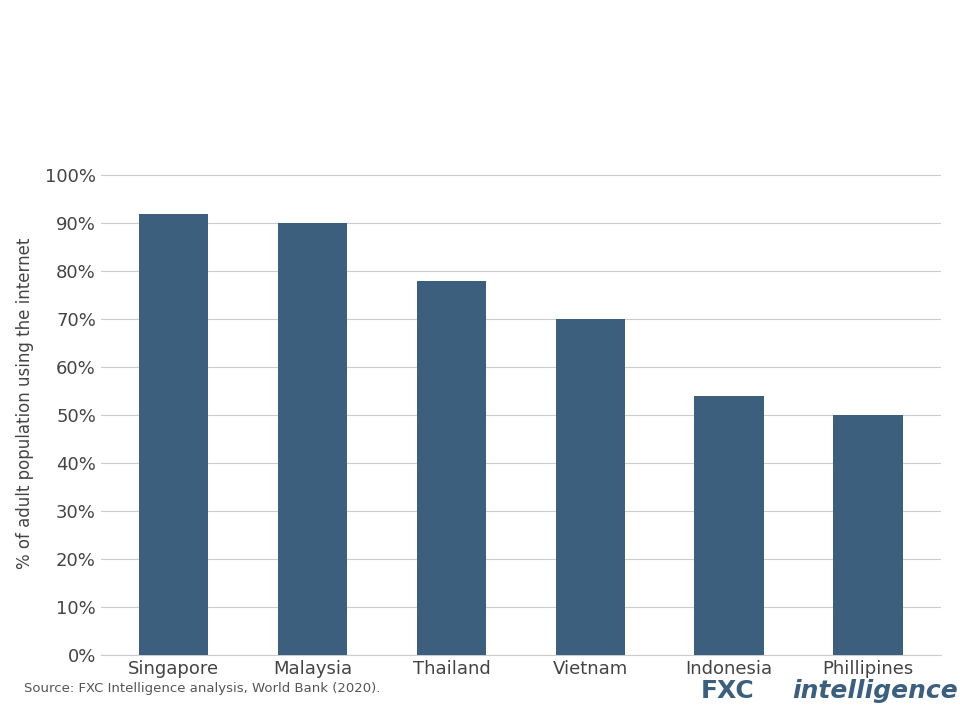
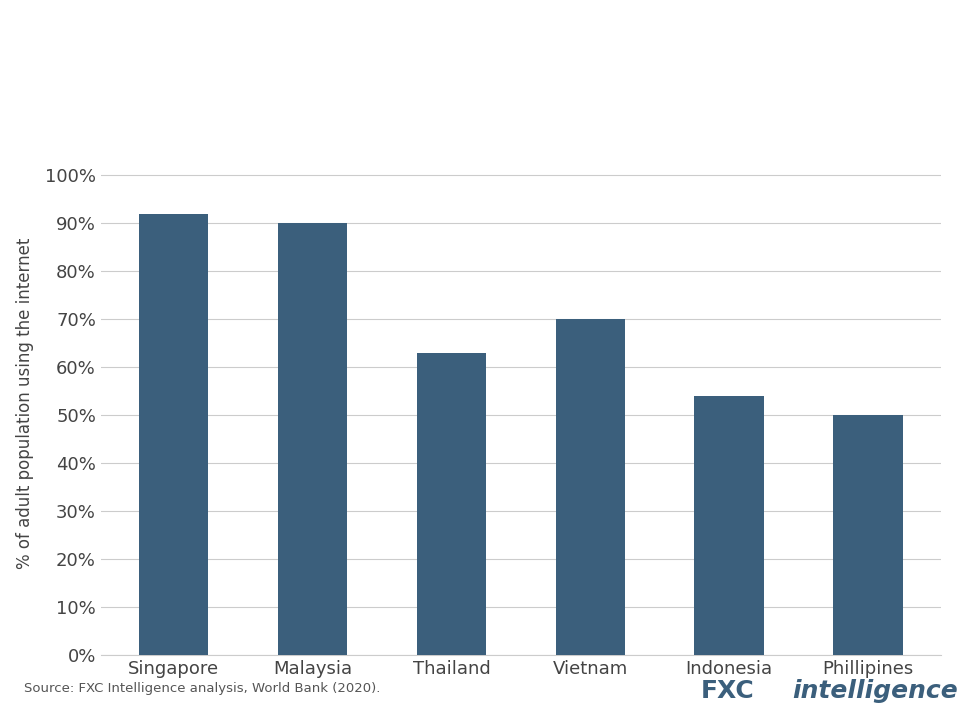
Thailand: 78% -> 63%
